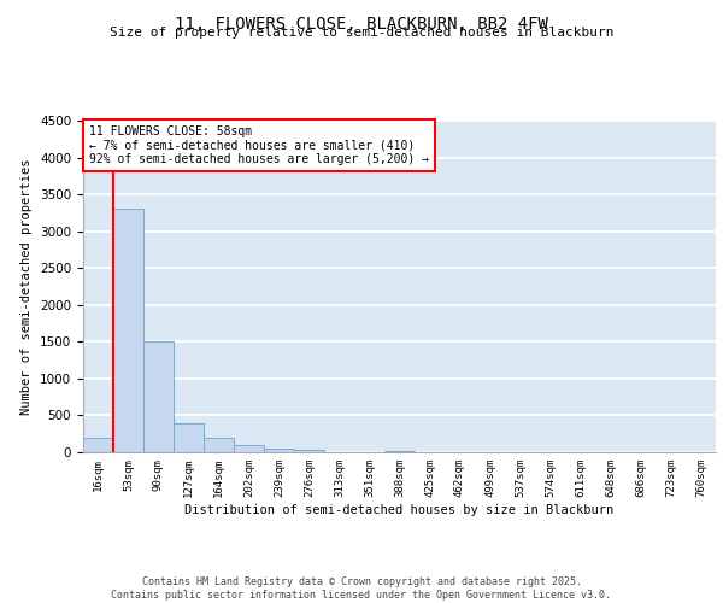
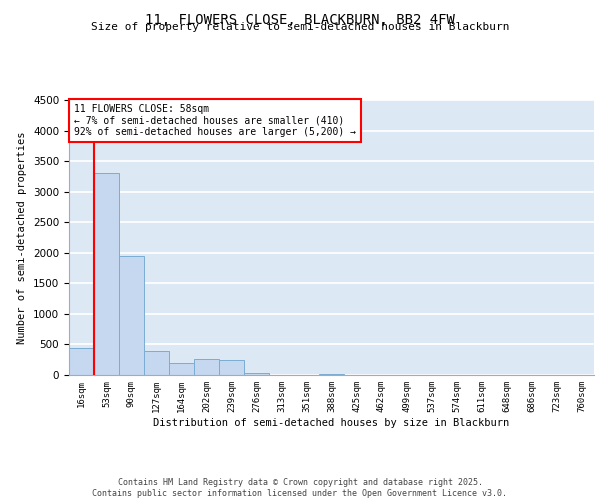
16sqm: 200 -> 440
90sqm: 1500 -> 1940
202sqm: 100 -> 260
239sqm: 50 -> 240
